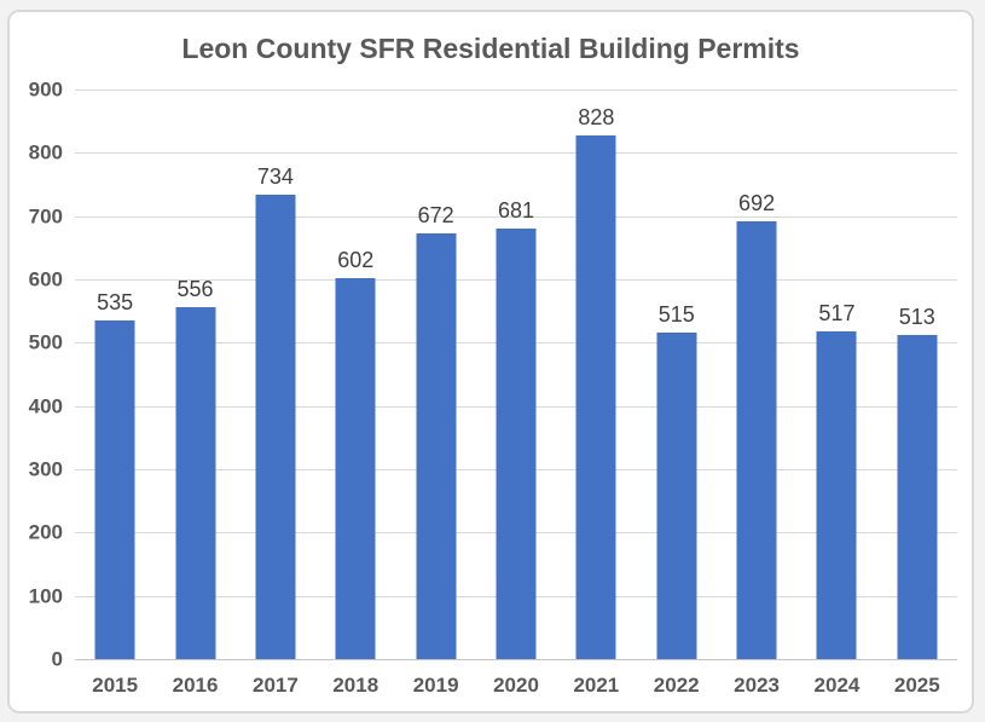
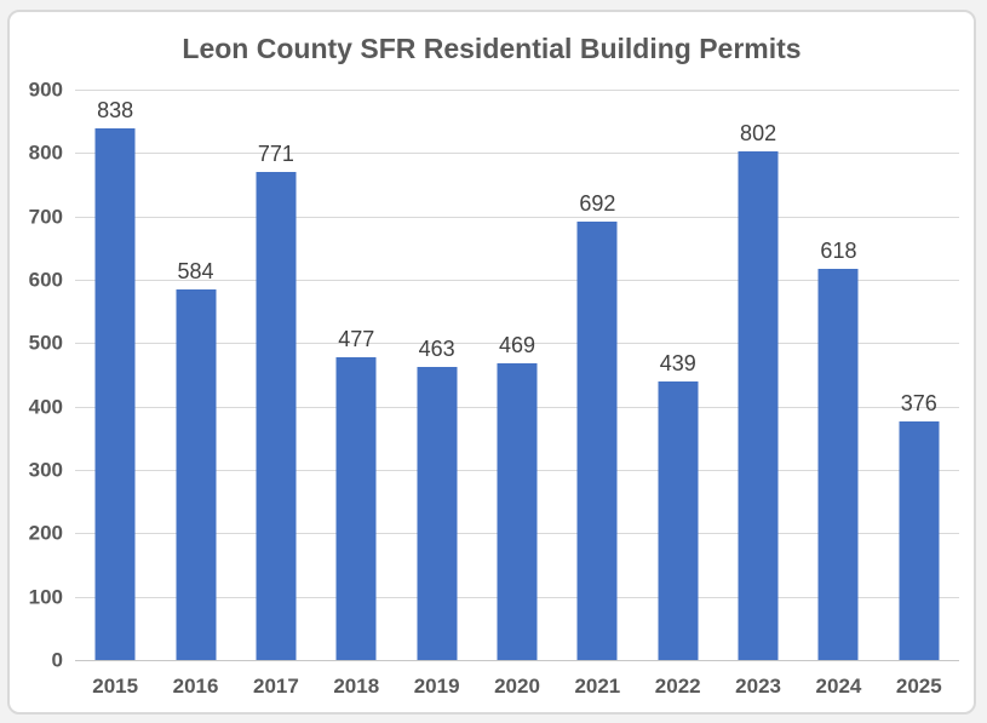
2015: 535 -> 838
2016: 556 -> 584
2017: 734 -> 771
2018: 602 -> 477
2019: 672 -> 463
2020: 681 -> 469
2021: 828 -> 692
2022: 515 -> 439
2023: 692 -> 802
2024: 517 -> 618
2025: 513 -> 376
